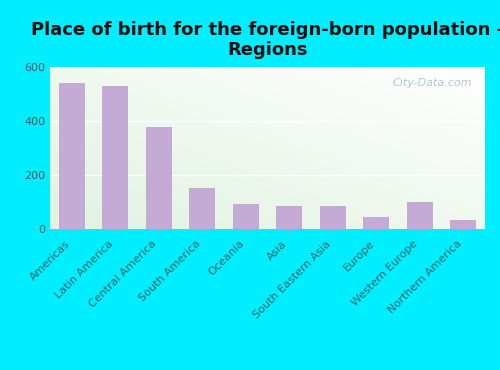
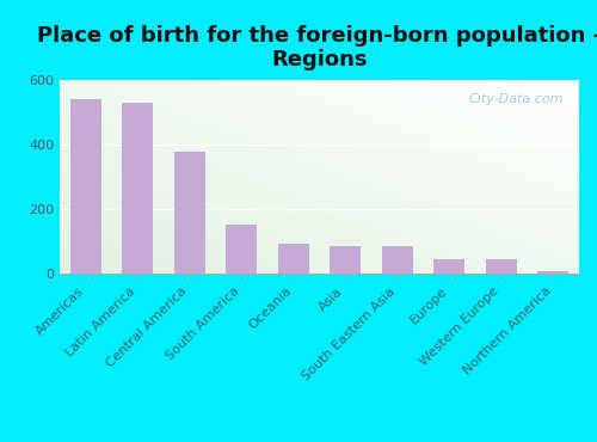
Western Europe: 100 -> 46
Northern America: 35 -> 9
